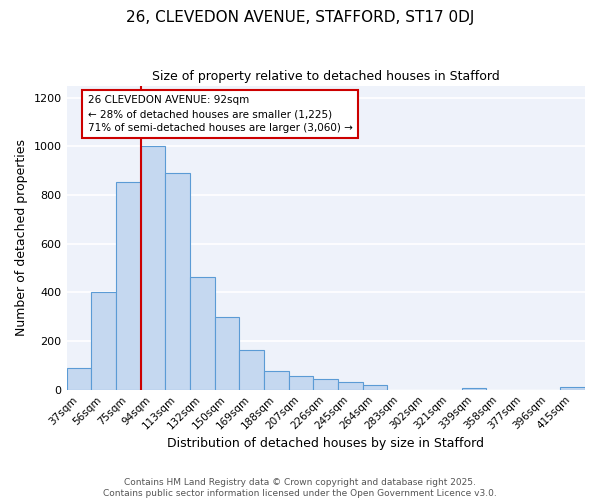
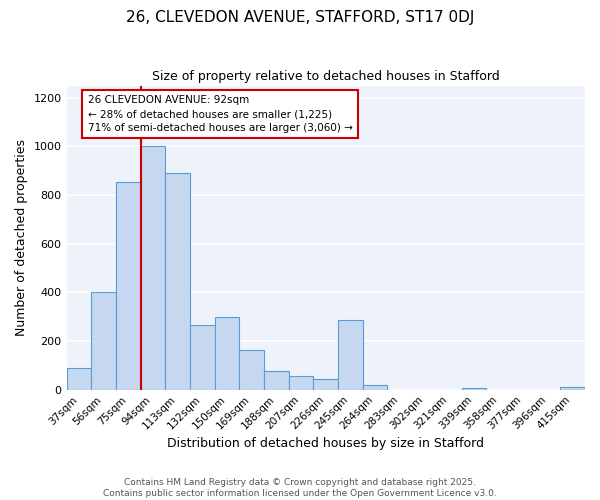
132sqm: 465 -> 265
245sqm: 30 -> 285
